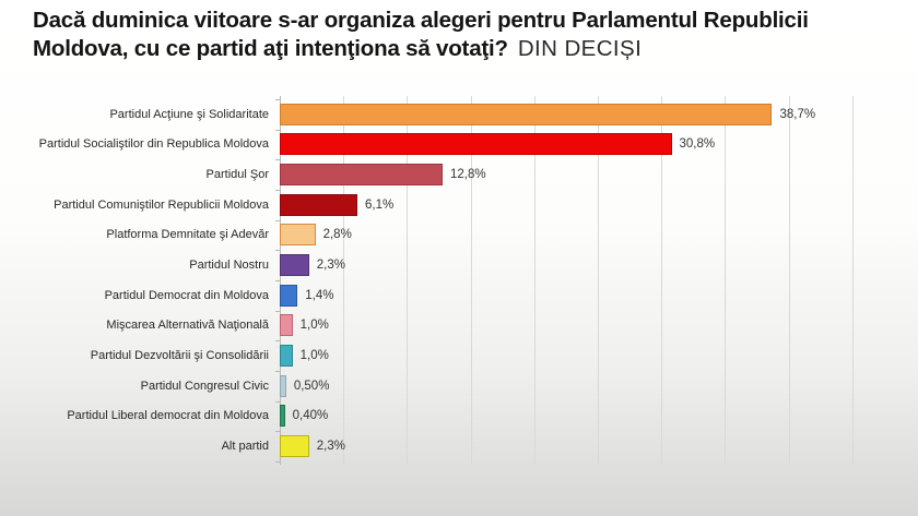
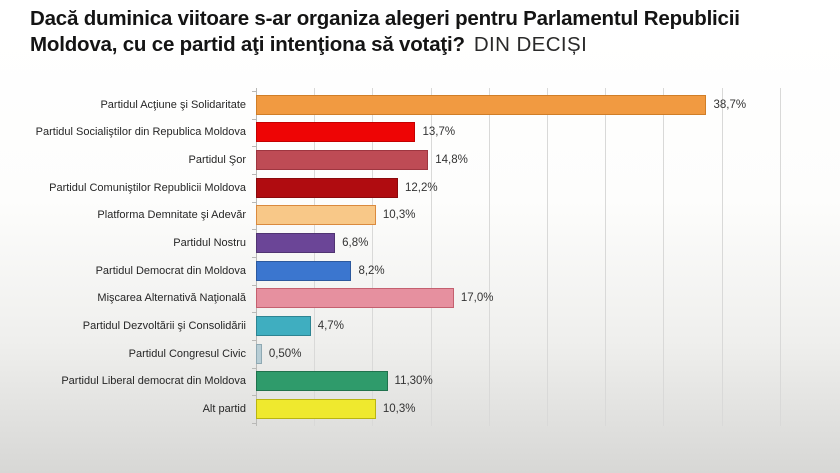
Partidul Socialiştilor din Republica Moldova: 30,8% -> 13,7%
Partidul Şor: 12,8% -> 14,8%
Partidul Comuniştilor Republicii Moldova: 6,1% -> 12,2%
Platforma Demnitate şi Adevăr: 2,8% -> 10,3%
Partidul Nostru: 2,3% -> 6,8%
Partidul Democrat din Moldova: 1,4% -> 8,2%
Mişcarea Alternativă Naţională: 1,0% -> 17,0%
Partidul Dezvoltării şi Consolidării: 1,0% -> 4,7%
Partidul Liberal democrat din Moldova: 0,40% -> 11,30%
Alt partid: 2,3% -> 10,3%
